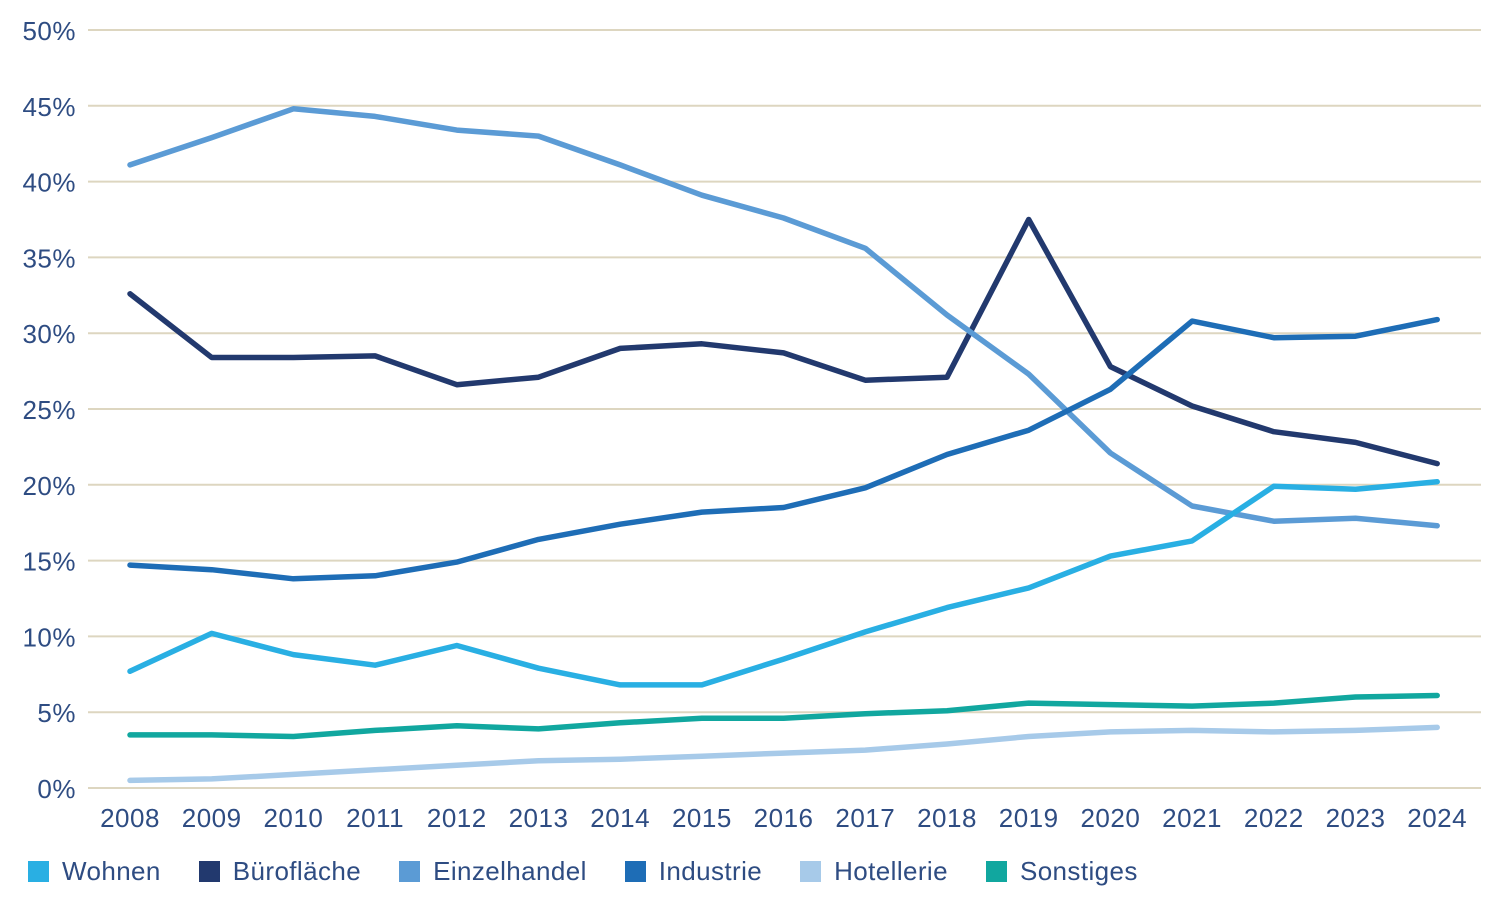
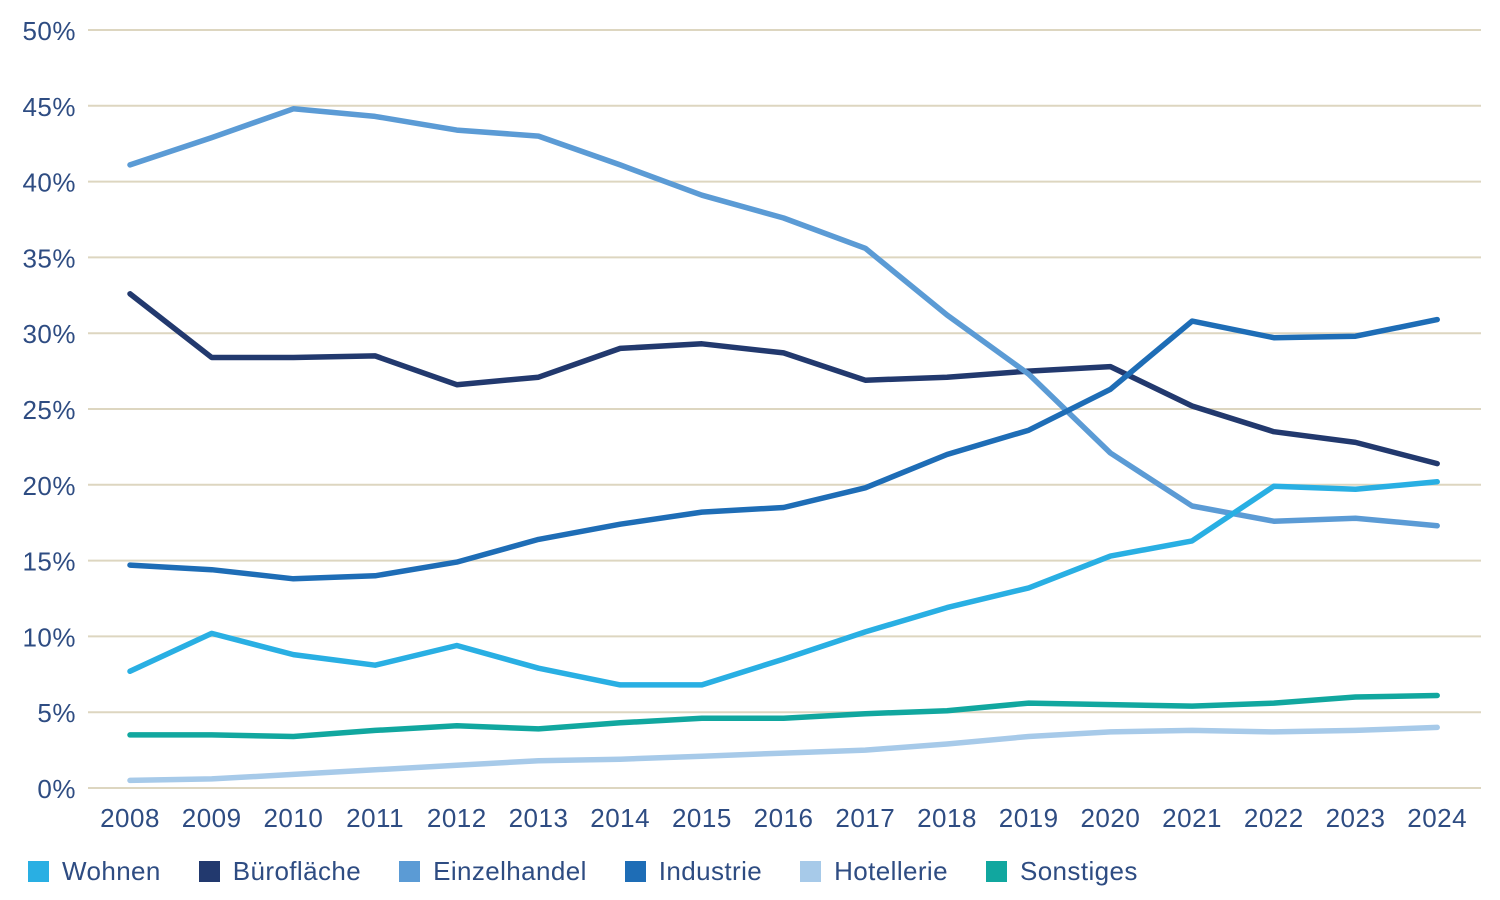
Bürofläche/2019: 37.5% -> 27.5%
